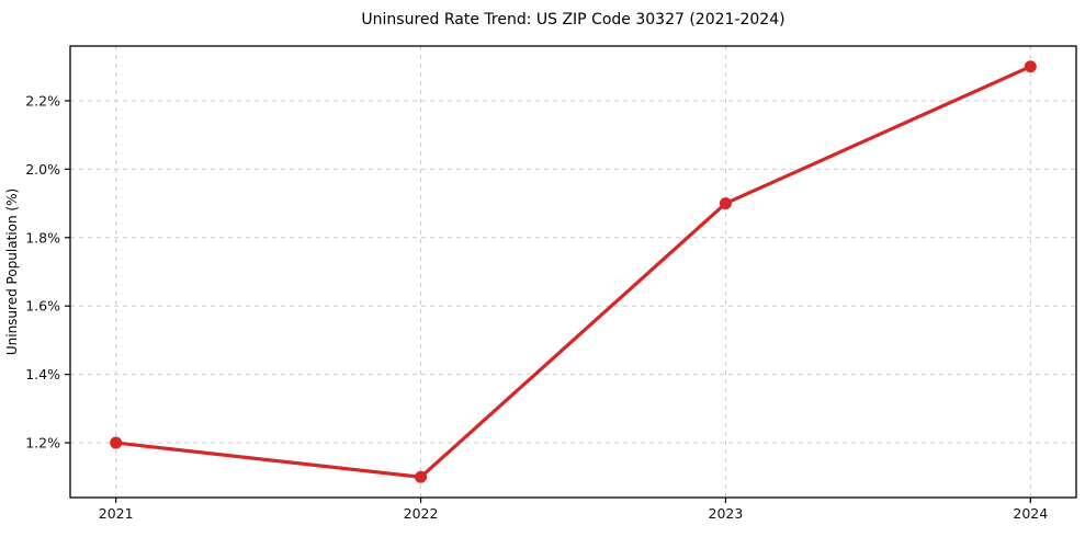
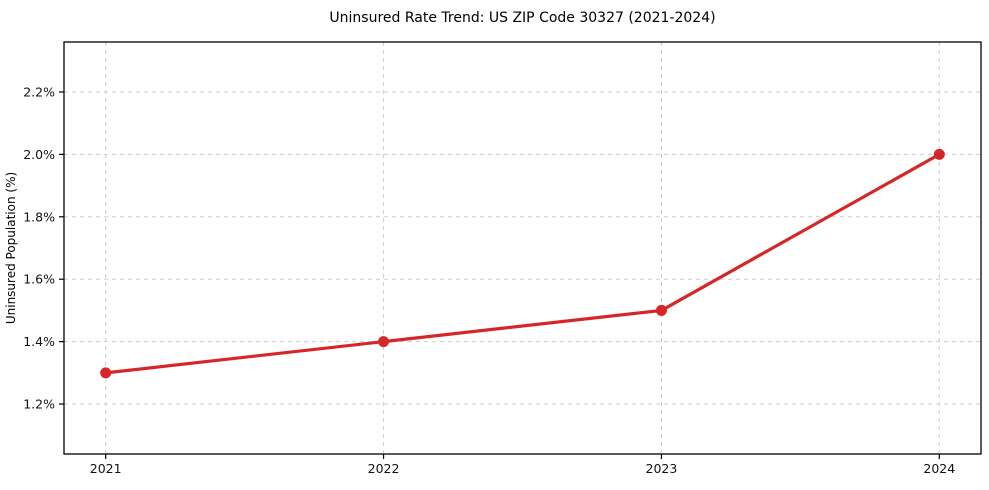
2021: 1.2% -> 1.3%
2022: 1.1% -> 1.4%
2023: 1.9% -> 1.5%
2024: 2.3% -> 2.0%
